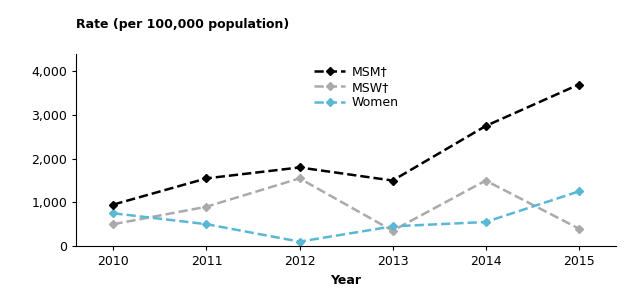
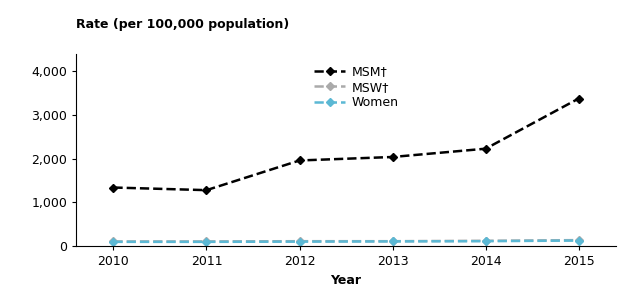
MSM†/2010: 950 -> 1,340
MSW†/2010: 500 -> 100
Women/2010: 750 -> 100
MSM†/2011: 1,550 -> 1,280
MSW†/2011: 900 -> 100
Women/2011: 500 -> 100
MSM†/2012: 1,800 -> 1,960
MSW†/2012: 1,550 -> 110
MSM†/2013: 1,500 -> 2,040
MSW†/2013: 350 -> 110
Women/2013: 450 -> 100
MSM†/2014: 2,750 -> 2,230
MSW†/2014: 1,500 -> 120
Women/2014: 550 -> 110
MSM†/2015: 3,700 -> 3,380
MSW†/2015: 400 -> 140
Women/2015: 1,250 -> 120
